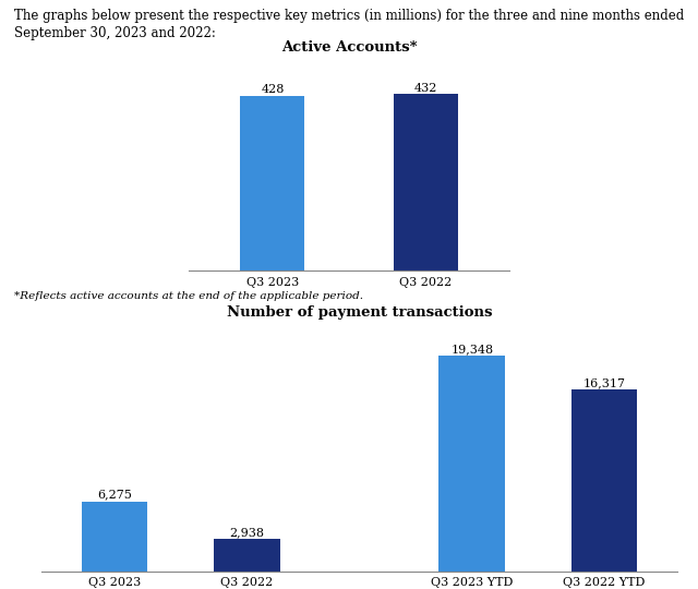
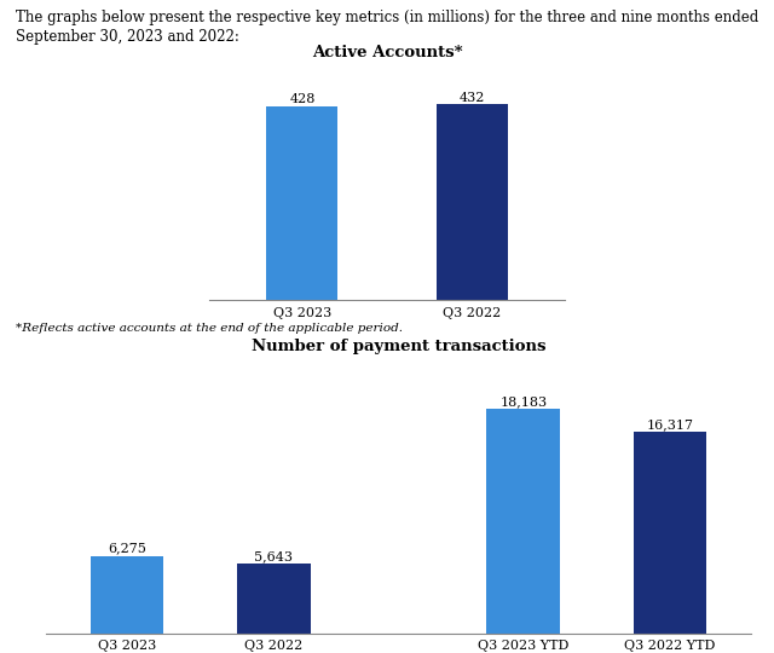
Number of payment transactions/Q3 2022: 2,938 -> 5,643
Number of payment transactions/Q3 2023 YTD: 19,348 -> 18,183
